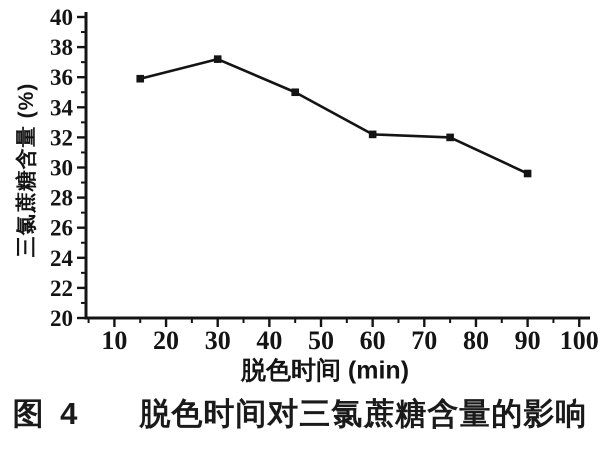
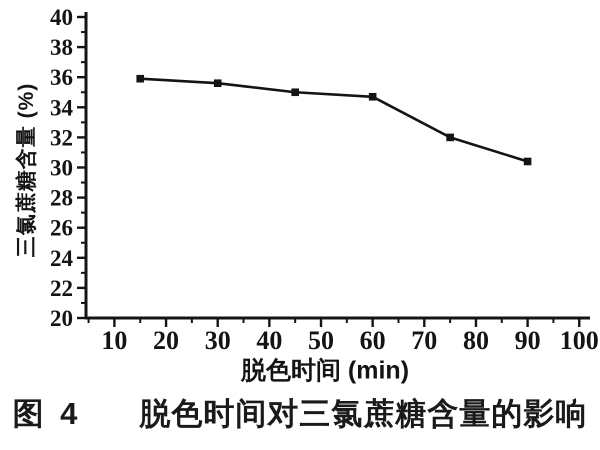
30: 37.2 -> 35.6
60: 32.2 -> 34.7
90: 29.6 -> 30.4
